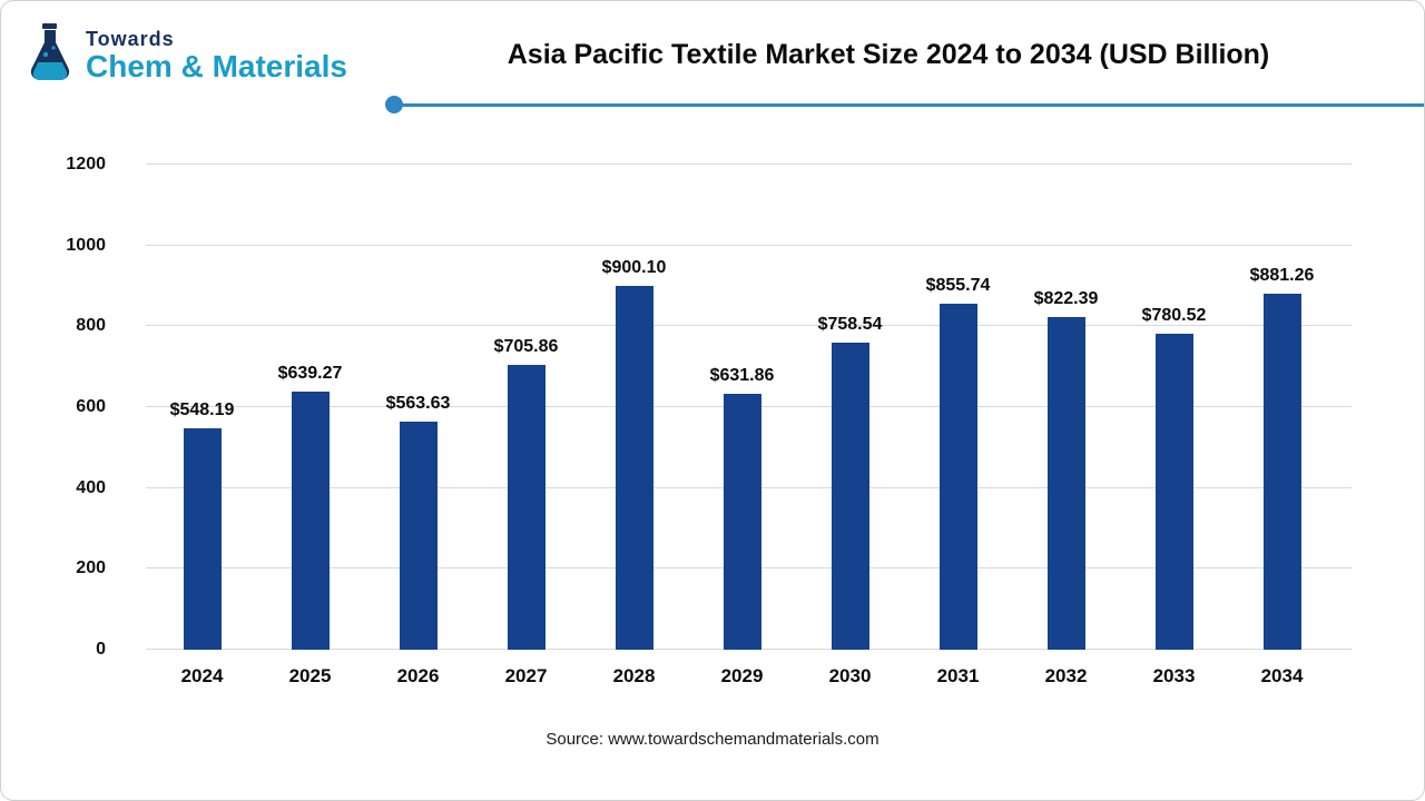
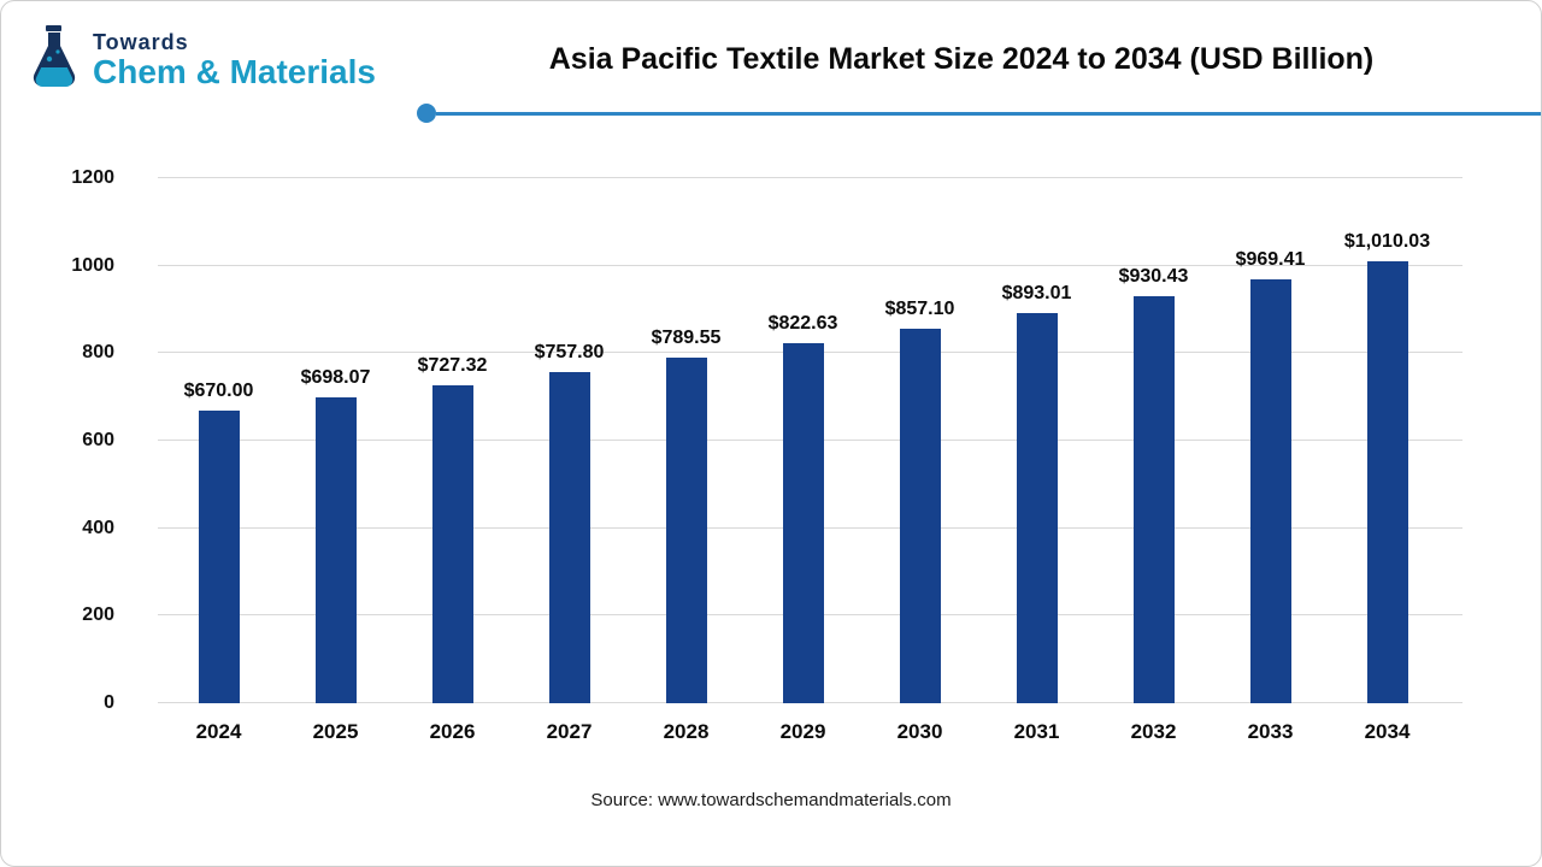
2024: $548.19 -> $670.00
2025: $639.27 -> $698.07
2026: $563.63 -> $727.32
2027: $705.86 -> $757.80
2028: $900.10 -> $789.55
2029: $631.86 -> $822.63
2030: $758.54 -> $857.10
2031: $855.74 -> $893.01
2032: $822.39 -> $930.43
2033: $780.52 -> $969.41
2034: $881.26 -> $1,010.03
